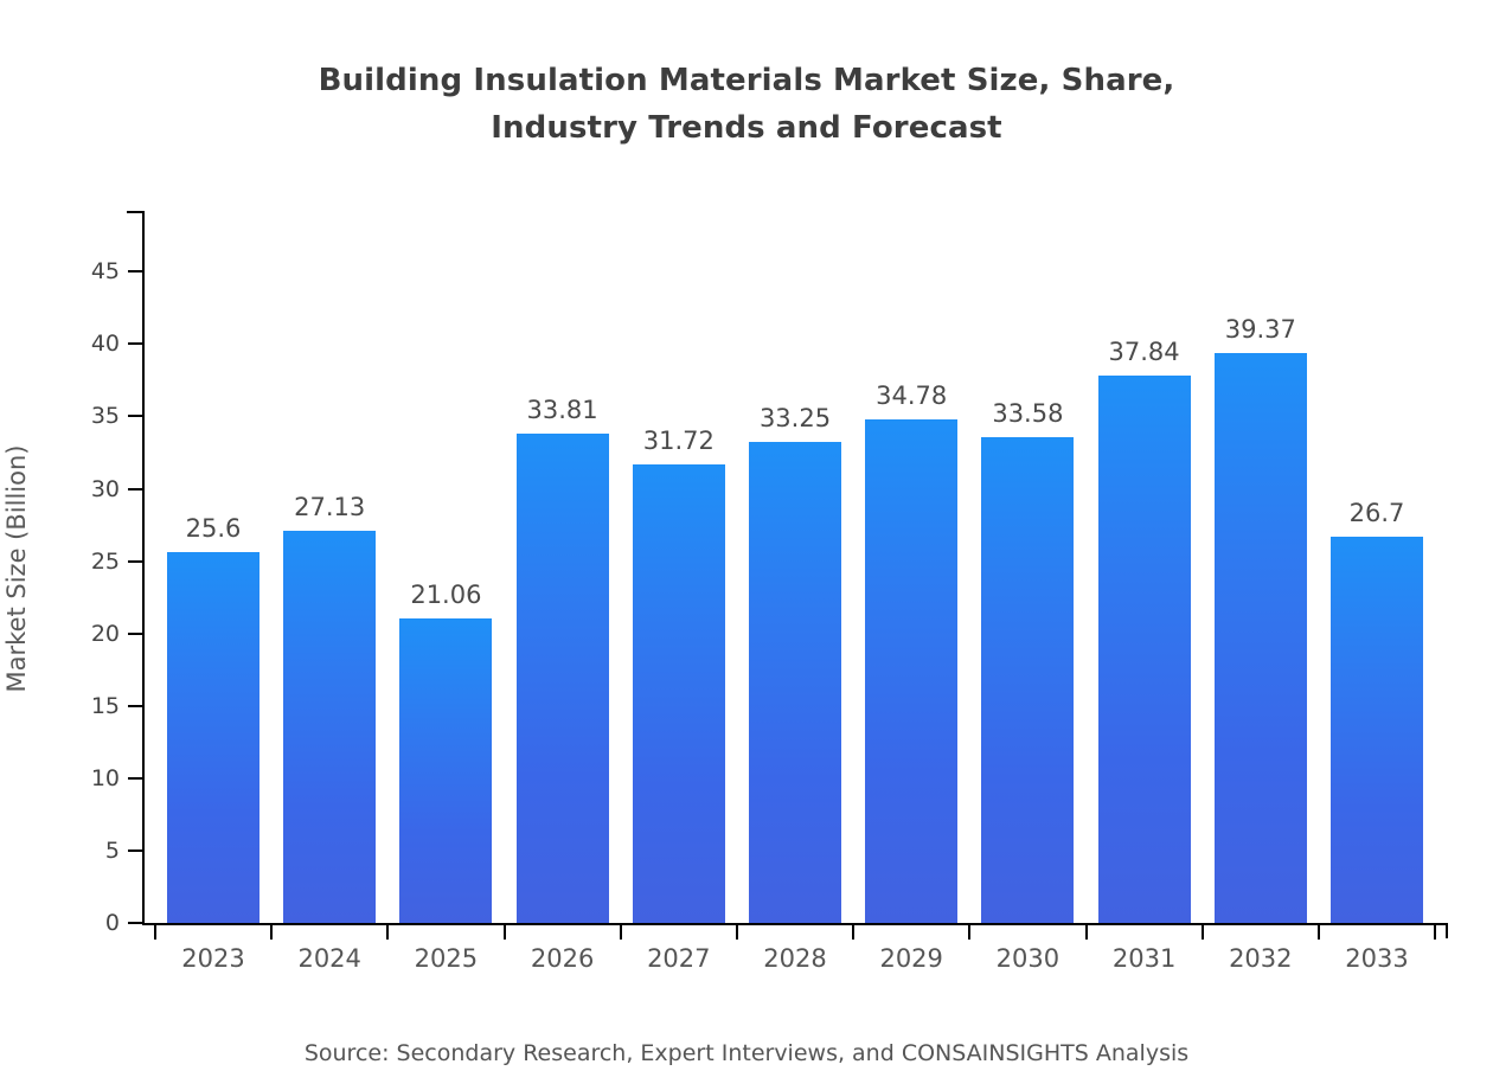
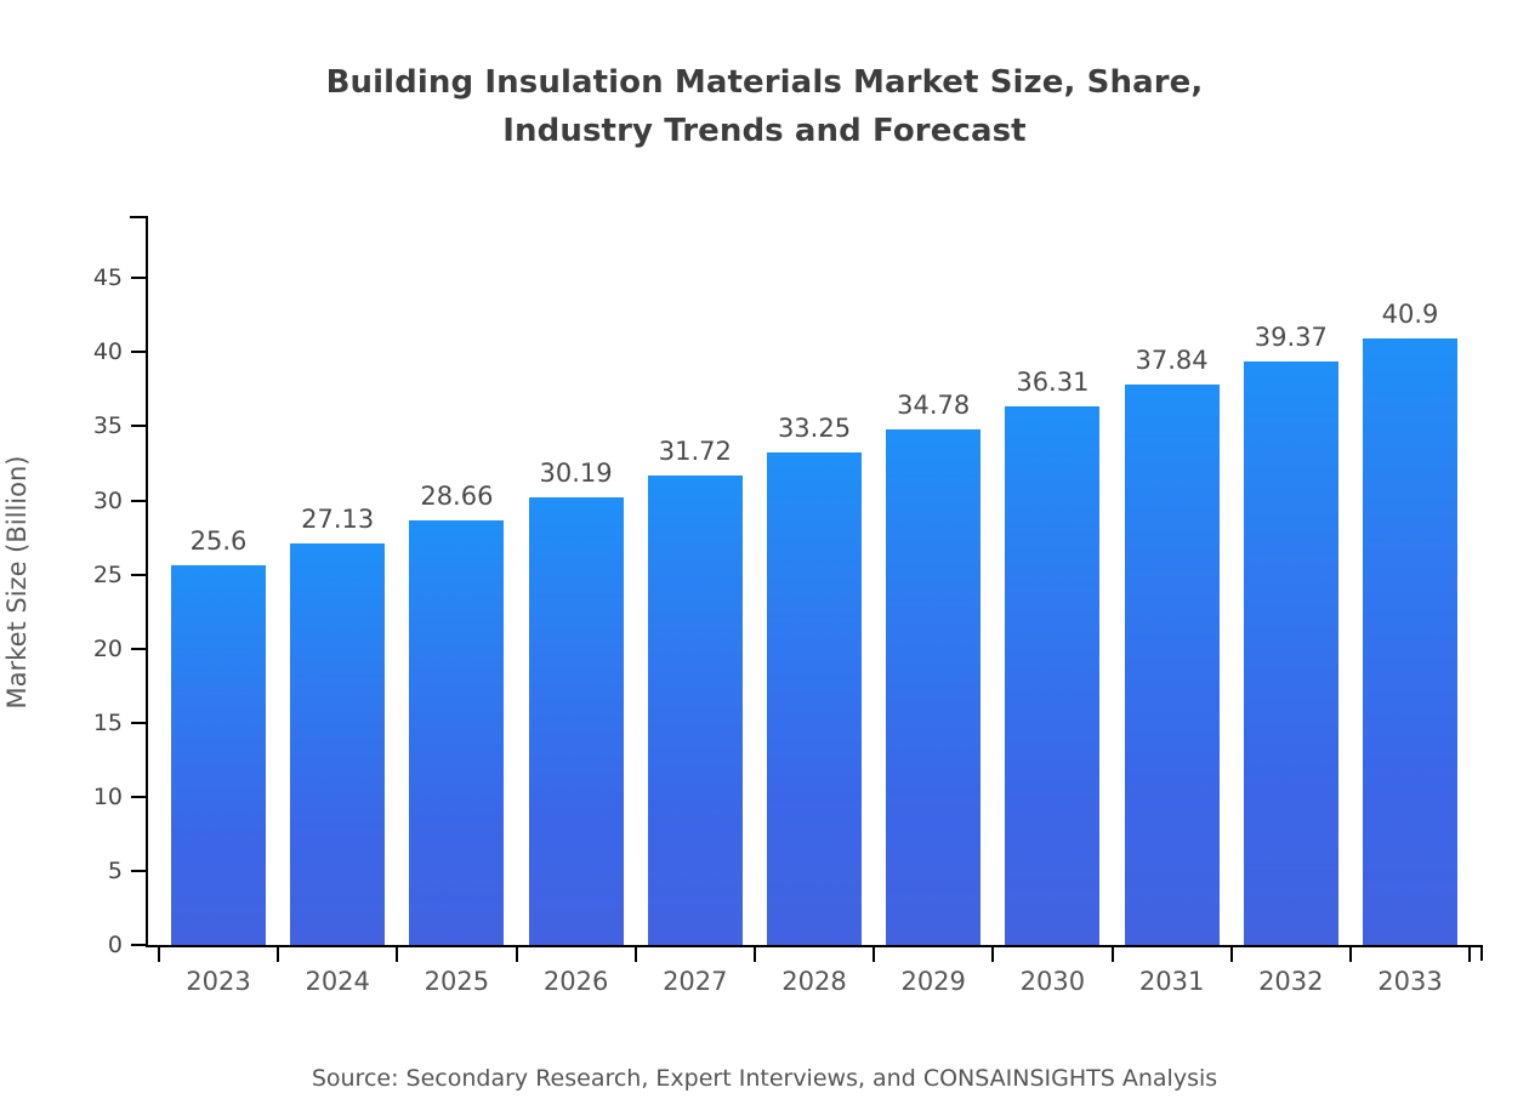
2025: 21.06 -> 28.66
2026: 33.81 -> 30.19
2030: 33.58 -> 36.31
2033: 26.7 -> 40.9
